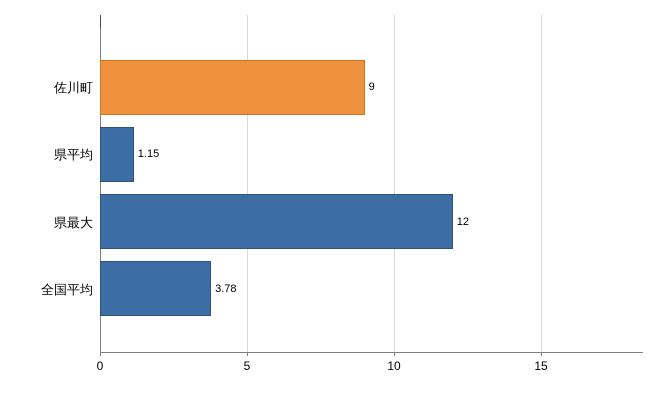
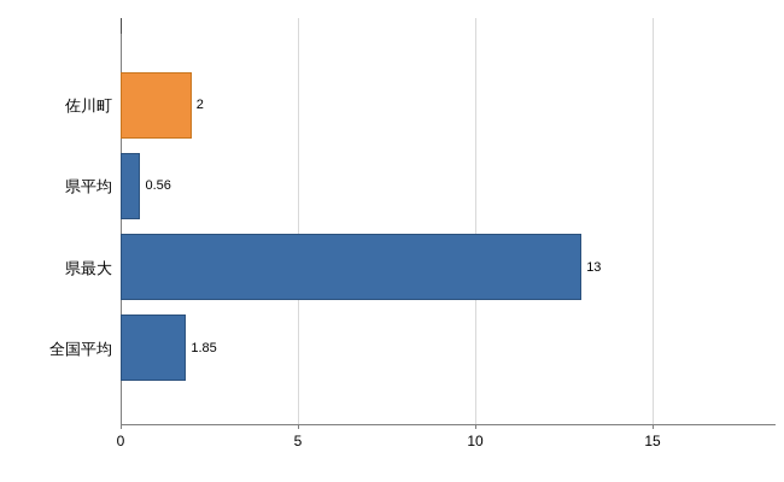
佐川町: 9 -> 2
県平均: 1.15 -> 0.56
県最大: 12 -> 13
全国平均: 3.78 -> 1.85
